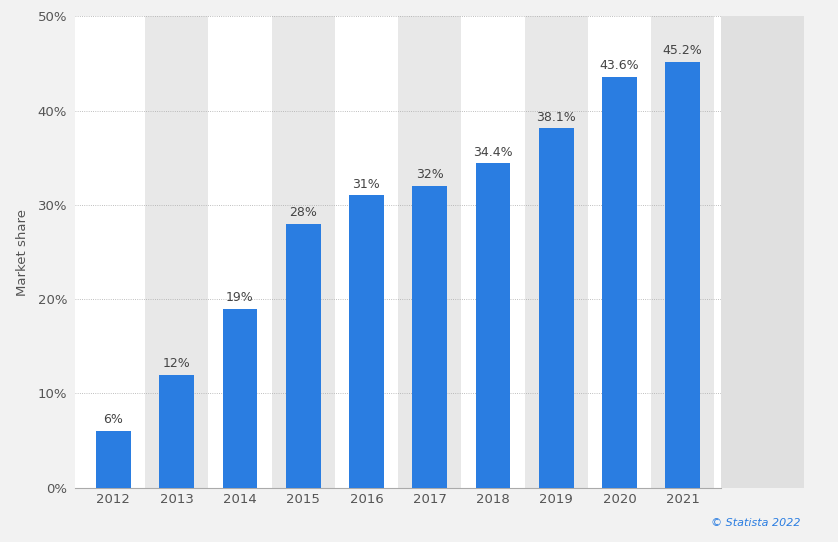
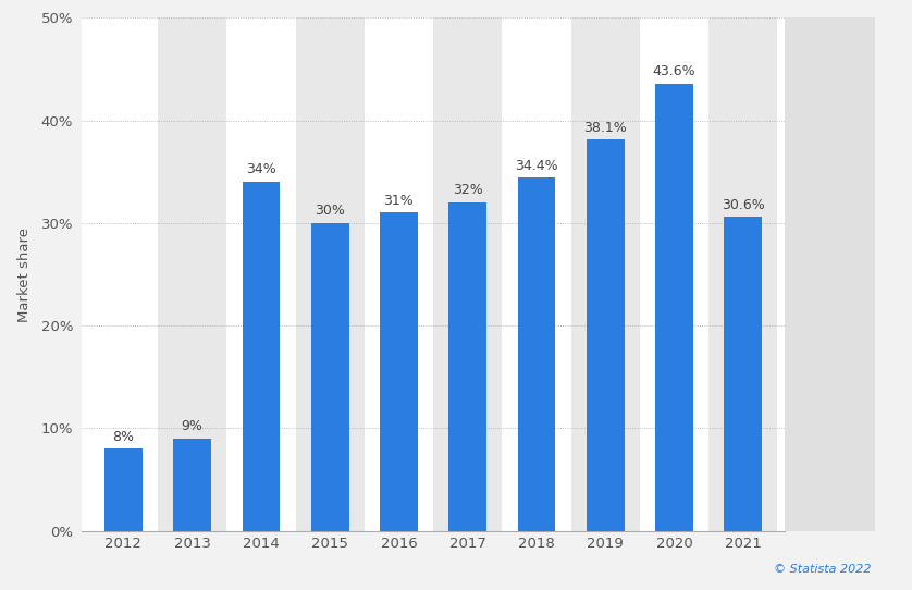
2012: 6% -> 8%
2013: 12% -> 9%
2014: 19% -> 34%
2015: 28% -> 30%
2021: 45.2% -> 30.6%
